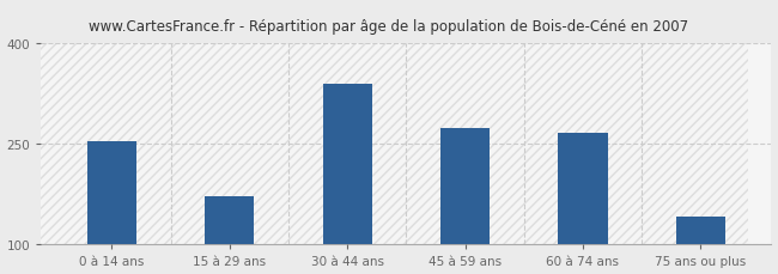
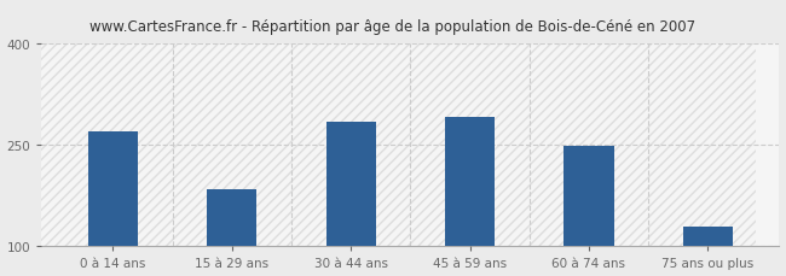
0 à 14 ans: 254 -> 270
15 à 29 ans: 172 -> 185
30 à 44 ans: 340 -> 285
45 à 59 ans: 274 -> 292
60 à 74 ans: 266 -> 248
75 ans ou plus: 142 -> 130
